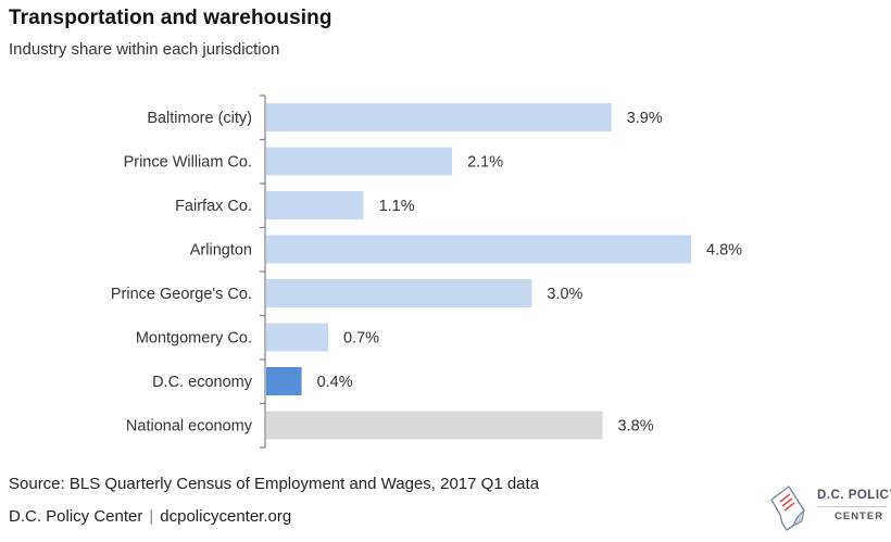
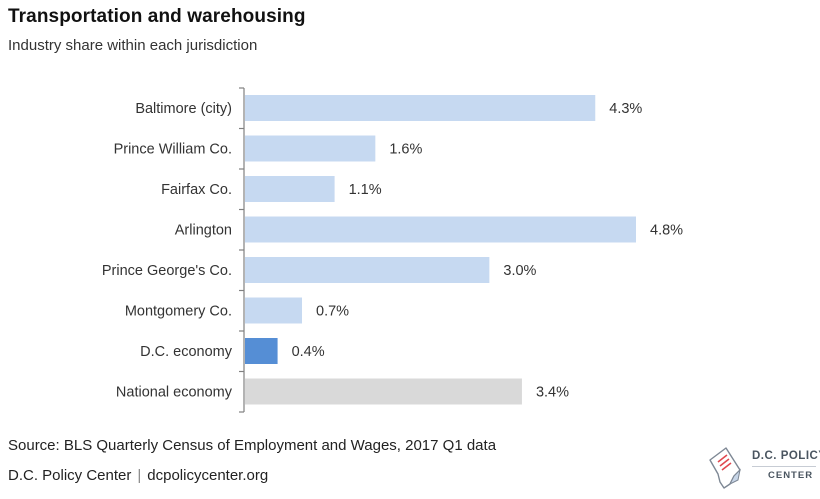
Baltimore (city): 3.9% -> 4.3%
Prince William Co.: 2.1% -> 1.6%
National economy: 3.8% -> 3.4%
